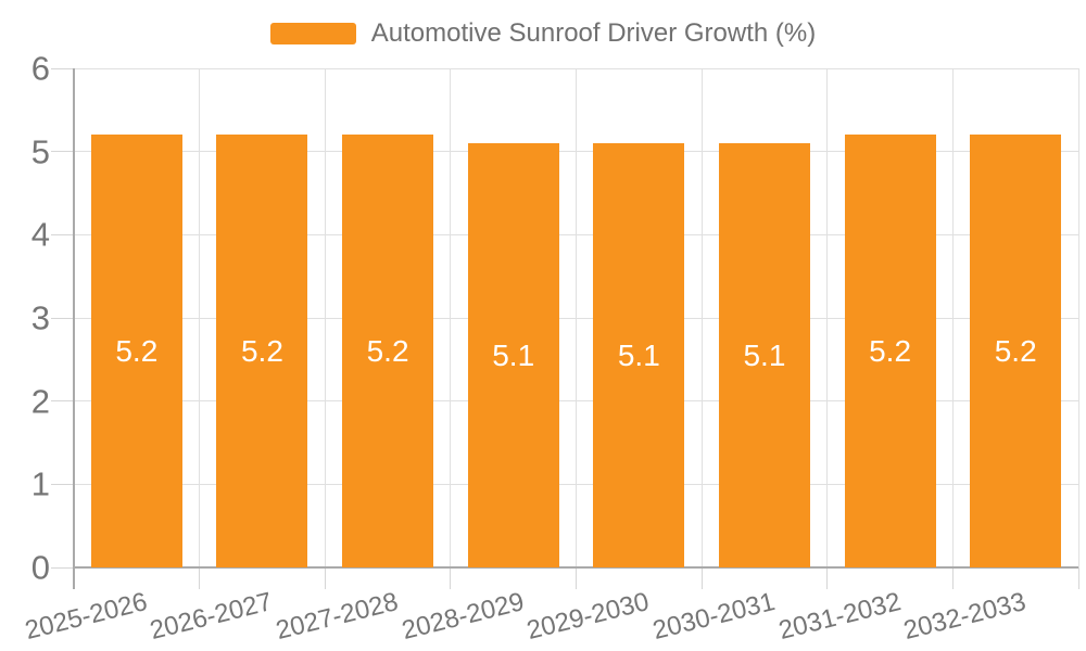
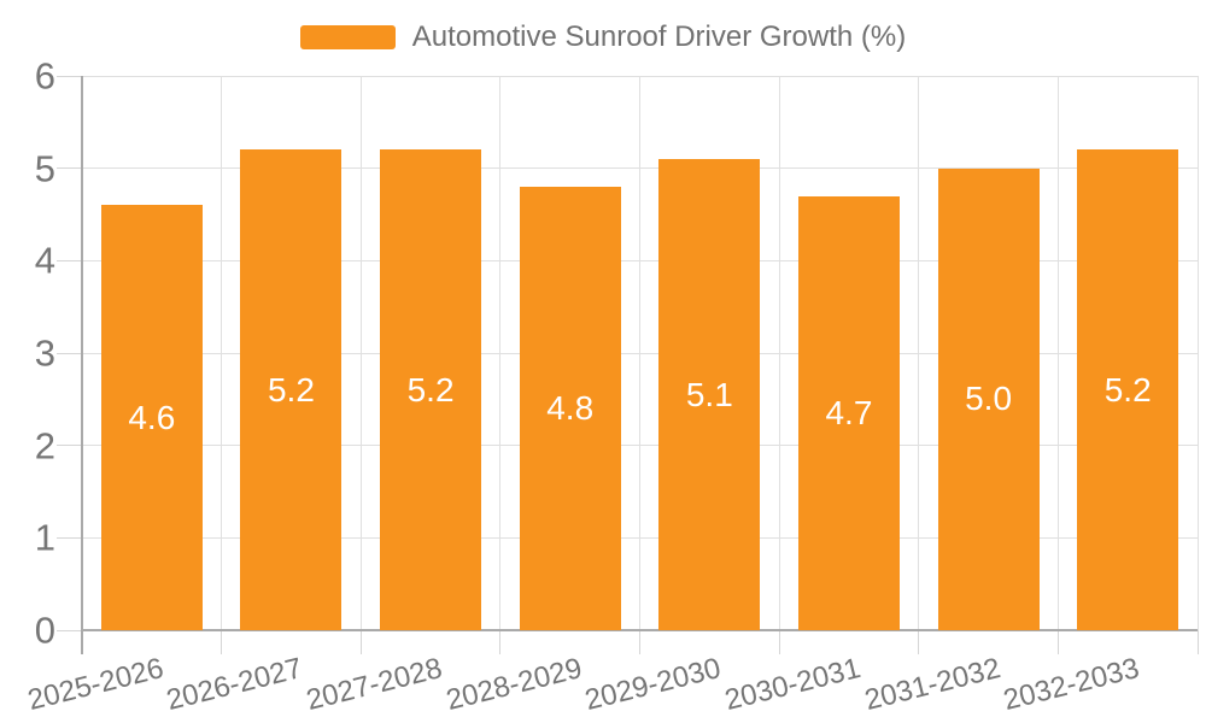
2025-2026: 5.2 -> 4.6
2028-2029: 5.1 -> 4.8
2030-2031: 5.1 -> 4.7
2031-2032: 5.2 -> 5.0
